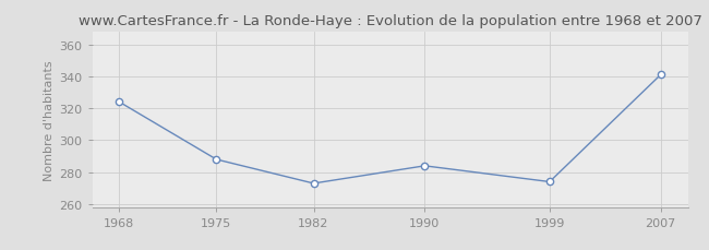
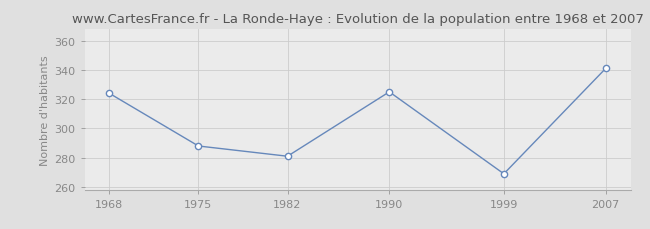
1982: 273 -> 281
1990: 284 -> 325
1999: 274 -> 269
